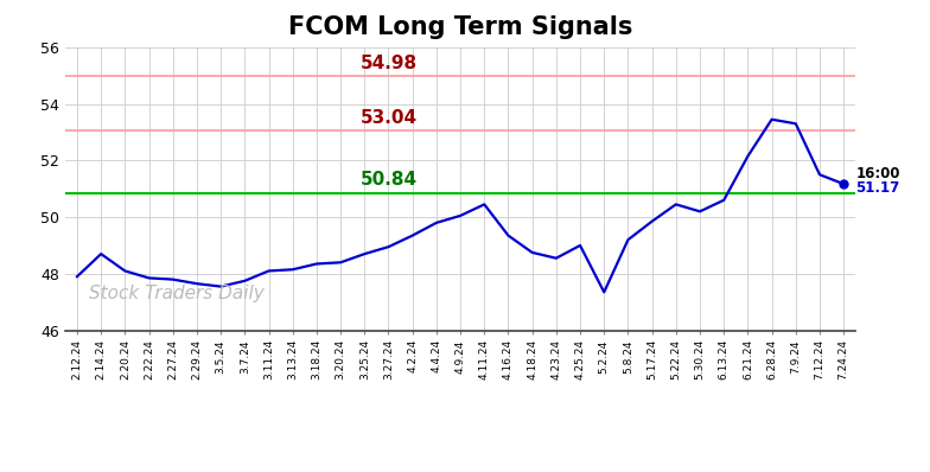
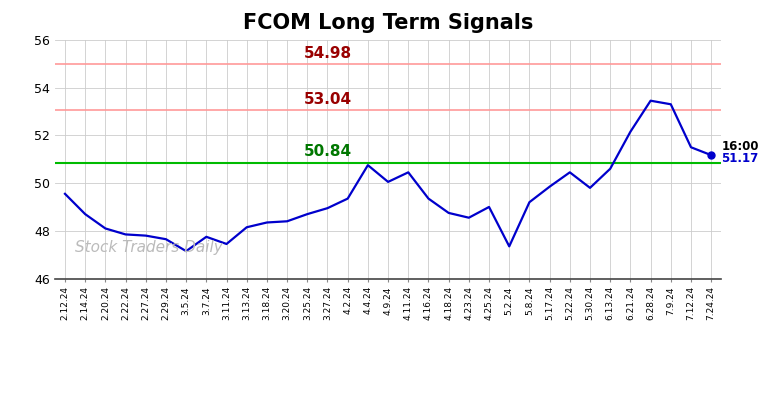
2.12.24: 47.90 -> 49.55
3.5.24: 47.55 -> 47.15
3.11.24: 48.10 -> 47.45
4.4.24: 49.80 -> 50.75
5.30.24: 50.20 -> 49.80
